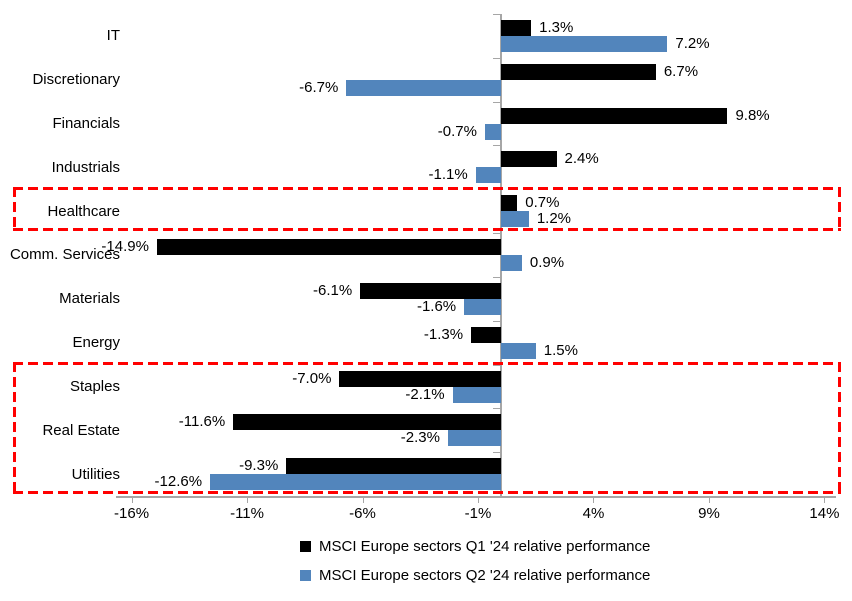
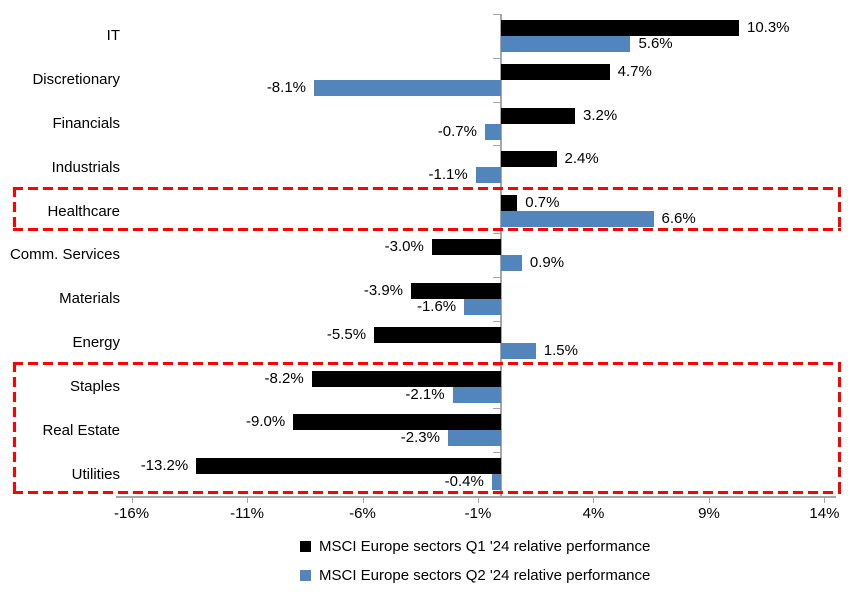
MSCI Europe sectors Q1 '24 relative performance/IT: 1.3% -> 10.3%
MSCI Europe sectors Q2 '24 relative performance/IT: 7.2% -> 5.6%
MSCI Europe sectors Q1 '24 relative performance/Discretionary: 6.7% -> 4.7%
MSCI Europe sectors Q2 '24 relative performance/Discretionary: -6.7% -> -8.1%
MSCI Europe sectors Q1 '24 relative performance/Financials: 9.8% -> 3.2%
MSCI Europe sectors Q2 '24 relative performance/Healthcare: 1.2% -> 6.6%
MSCI Europe sectors Q1 '24 relative performance/Comm. Services: -14.9% -> -3.0%
MSCI Europe sectors Q1 '24 relative performance/Materials: -6.1% -> -3.9%
MSCI Europe sectors Q1 '24 relative performance/Energy: -1.3% -> -5.5%
MSCI Europe sectors Q1 '24 relative performance/Staples: -7.0% -> -8.2%
MSCI Europe sectors Q1 '24 relative performance/Real Estate: -11.6% -> -9.0%
MSCI Europe sectors Q1 '24 relative performance/Utilities: -9.3% -> -13.2%
MSCI Europe sectors Q2 '24 relative performance/Utilities: -12.6% -> -0.4%
